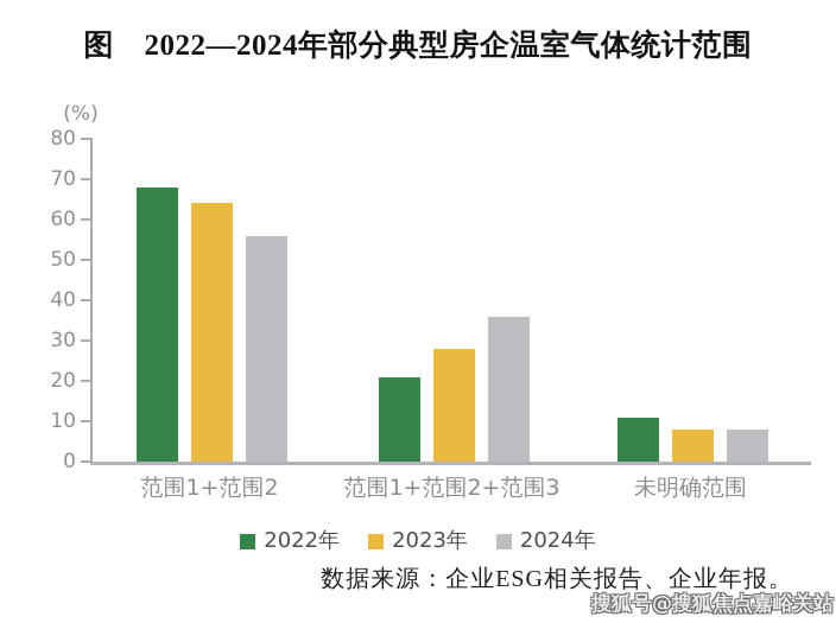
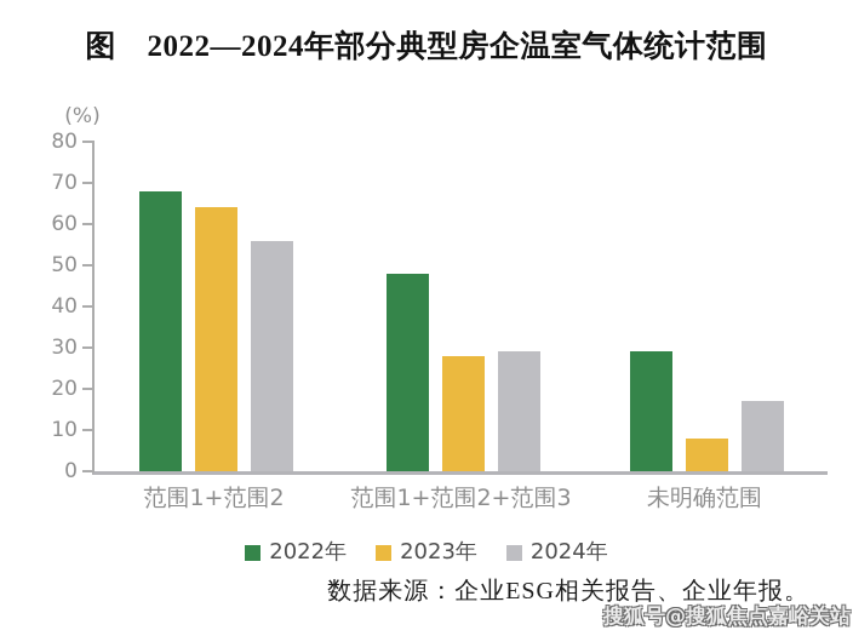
2022年/范围1+范围2+范围3: 21 -> 48
2024年/范围1+范围2+范围3: 36 -> 29
2022年/未明确范围: 11 -> 29
2024年/未明确范围: 8 -> 17
